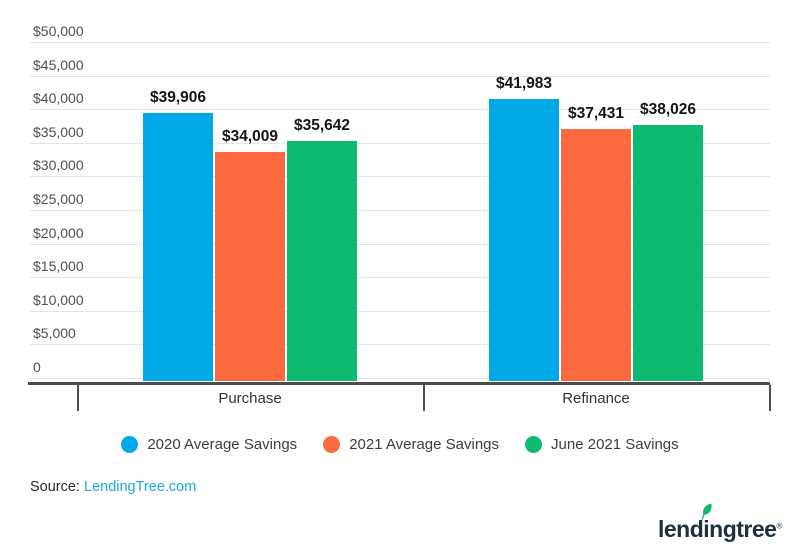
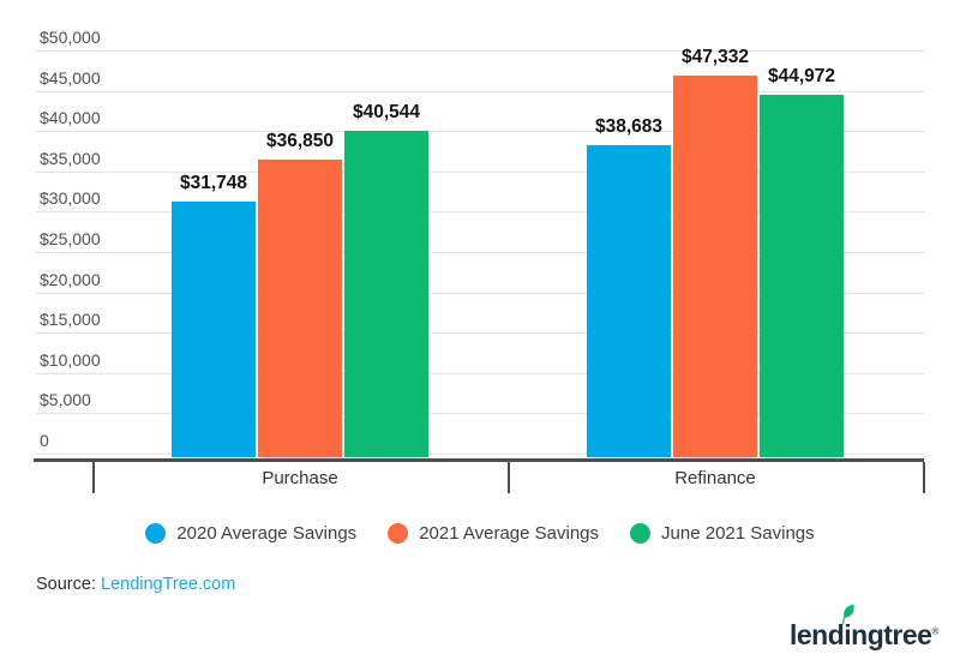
2020 Average Savings/Purchase: $39,906 -> $31,748
2021 Average Savings/Purchase: $34,009 -> $36,850
June 2021 Savings/Purchase: $35,642 -> $40,544
2020 Average Savings/Refinance: $41,983 -> $38,683
2021 Average Savings/Refinance: $37,431 -> $47,332
June 2021 Savings/Refinance: $38,026 -> $44,972
